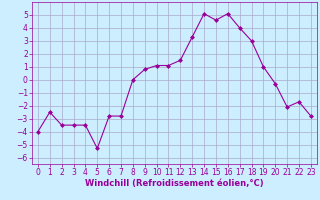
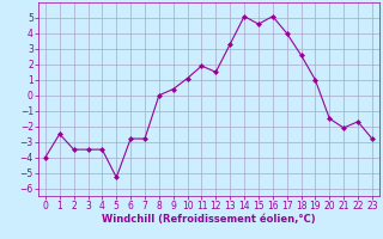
9: 0.8 -> 0.4
11: 1.1 -> 1.9
18: 3.0 -> 2.6
20: -0.3 -> -1.5
